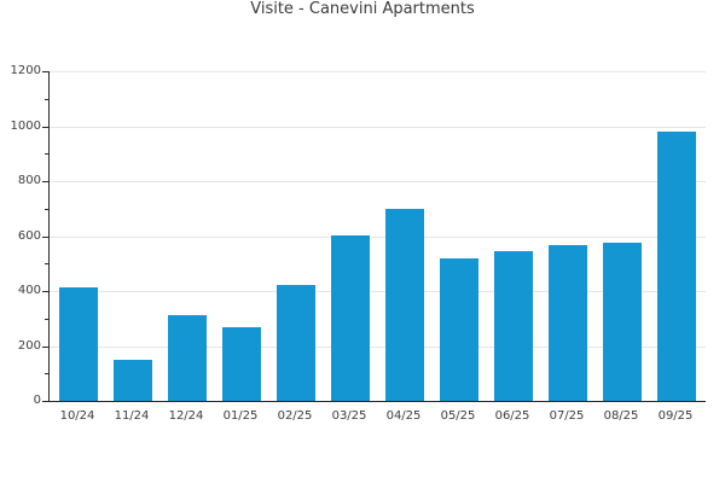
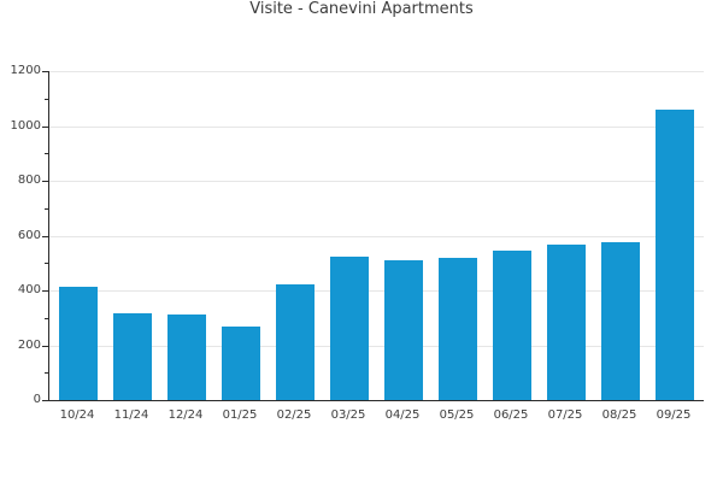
11/24: 150 -> 320
03/25: 600 -> 520
04/25: 700 -> 510
09/25: 980 -> 1060
